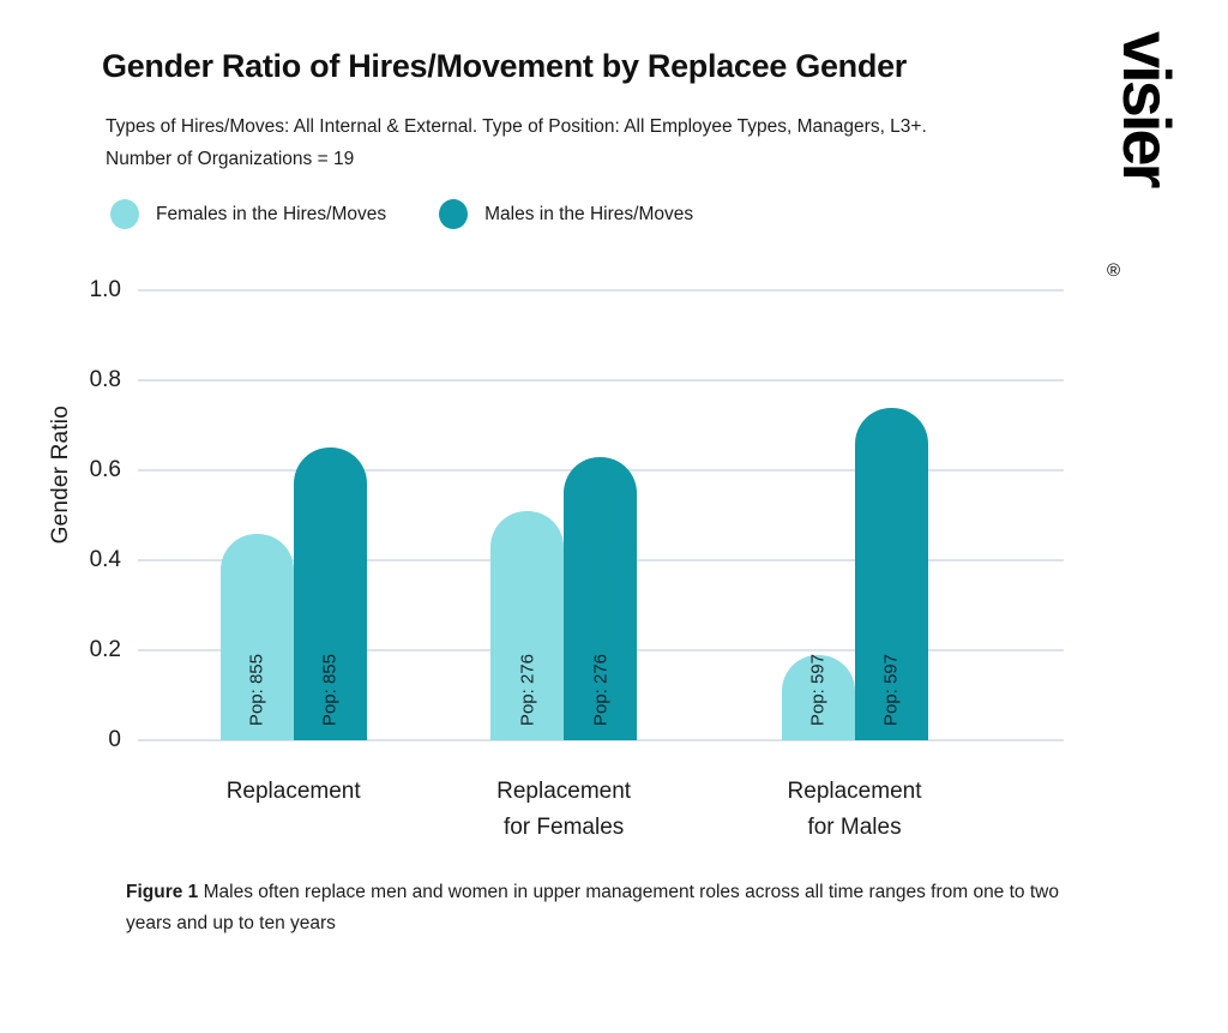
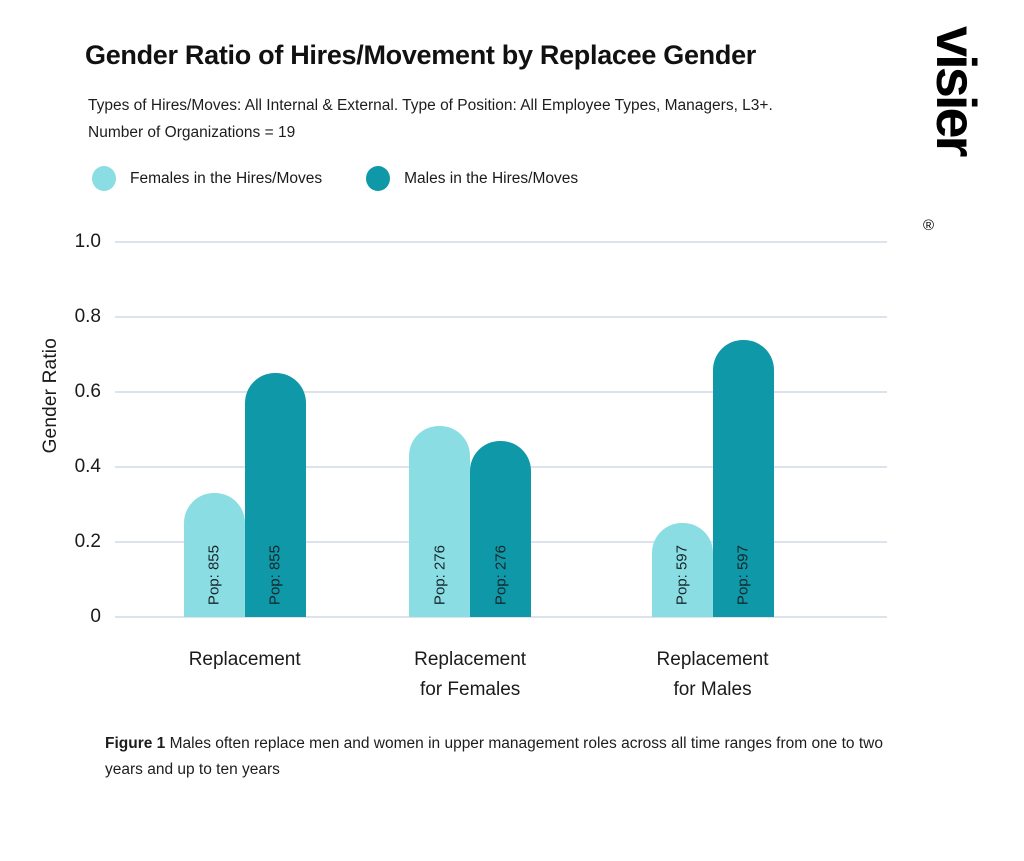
Females in the Hires/Moves/Replacement: 0.46 -> 0.33
Males in the Hires/Moves/Replacement for Females: 0.63 -> 0.47
Females in the Hires/Moves/Replacement for Males: 0.19 -> 0.25
